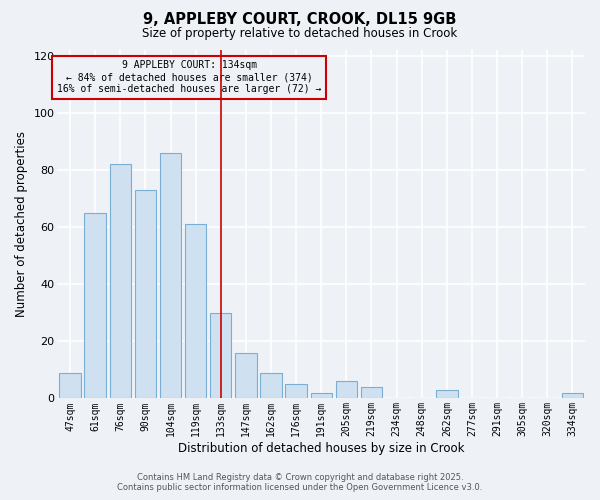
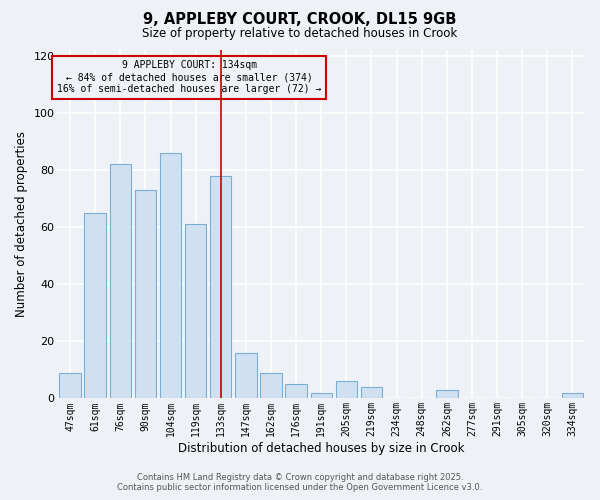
133sqm: 30 -> 78
